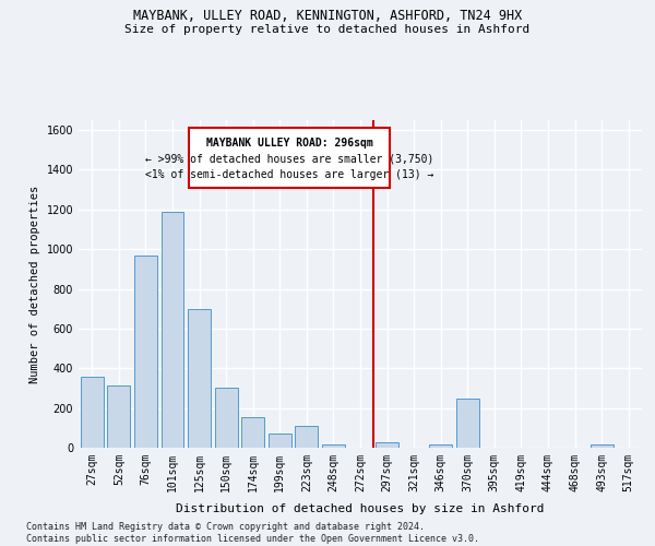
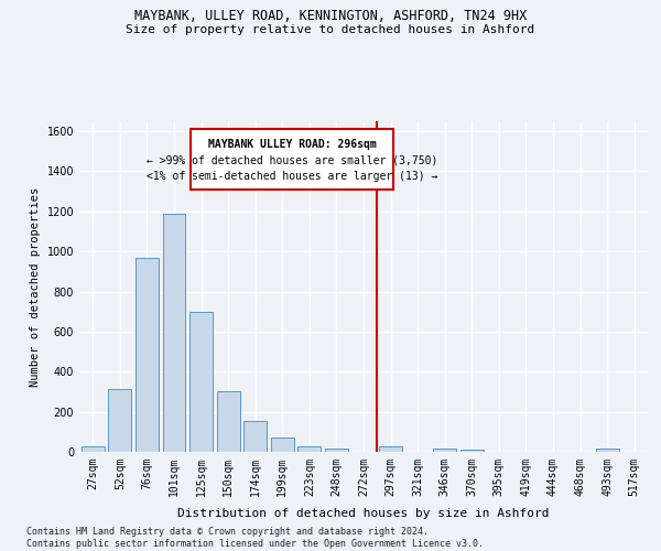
27sqm: 360 -> 20
223sqm: 110 -> 20
370sqm: 250 -> 10
